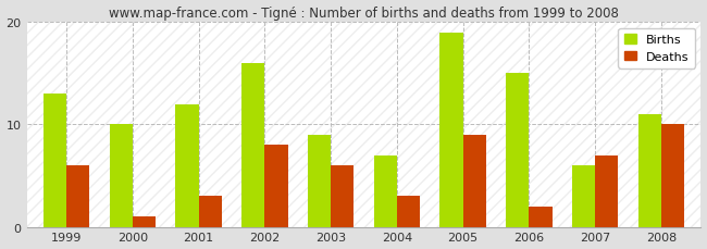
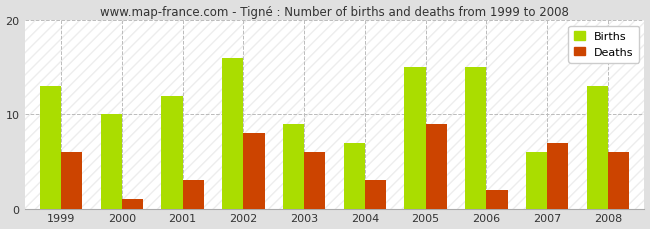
Births/2005: 19 -> 15
Births/2008: 11 -> 13
Deaths/2008: 10 -> 6
